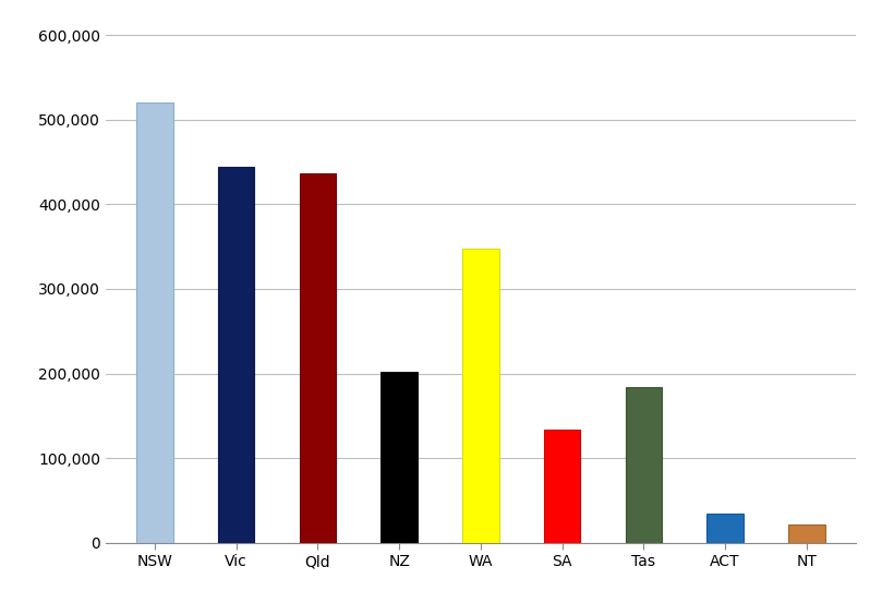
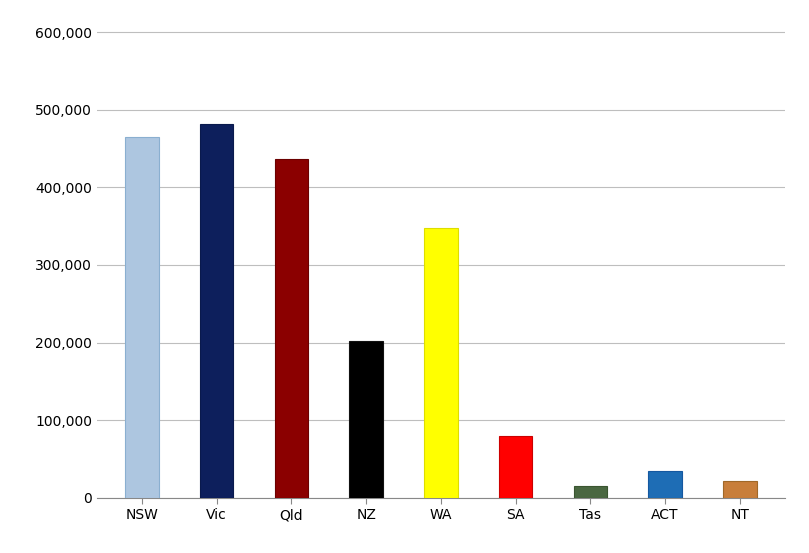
NSW: 520,000 -> 465,000
Vic: 444,000 -> 482,000
SA: 134,000 -> 80,000
Tas: 184,000 -> 15,000
